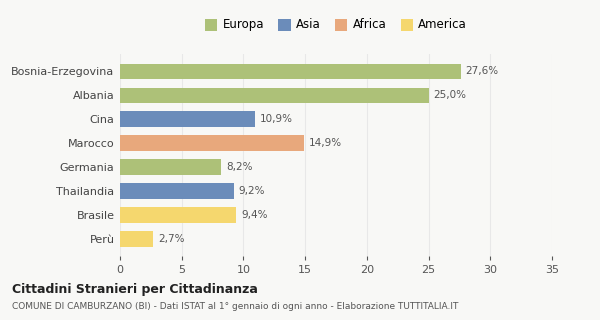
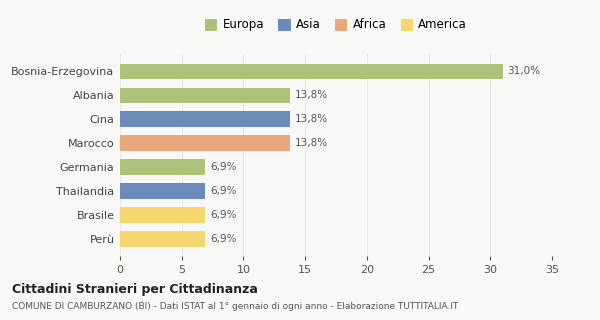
Bosnia-Erzegovina: 27,6% -> 31,0%
Albania: 25,0% -> 13,8%
Cina: 10,9% -> 13,8%
Marocco: 14,9% -> 13,8%
Germania: 8,2% -> 6,9%
Thailandia: 9,2% -> 6,9%
Brasile: 9,4% -> 6,9%
Perù: 2,7% -> 6,9%
